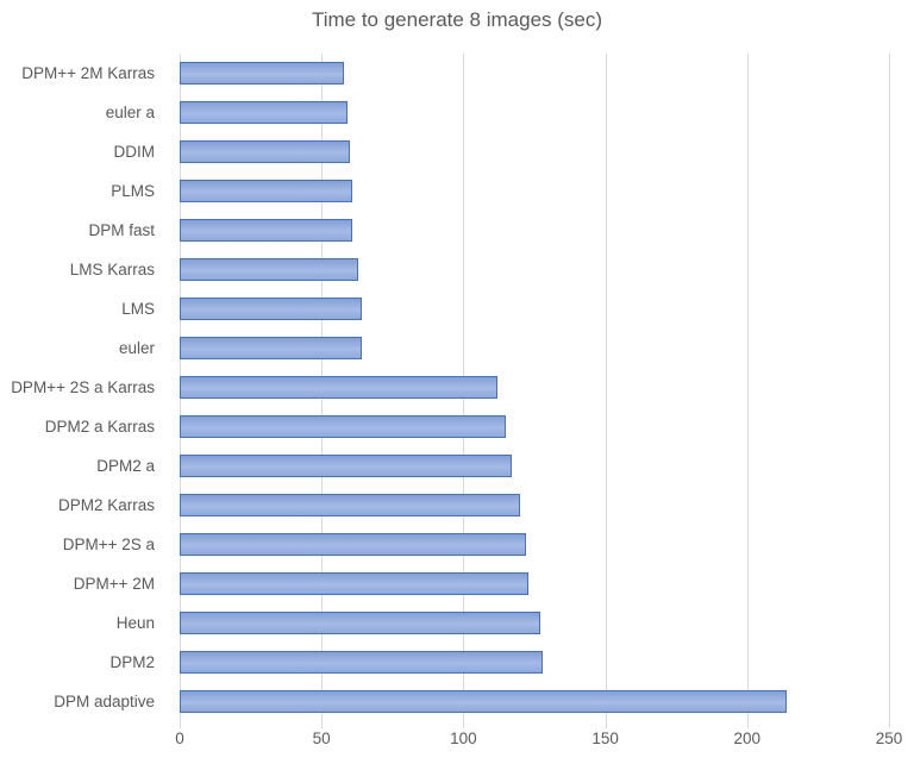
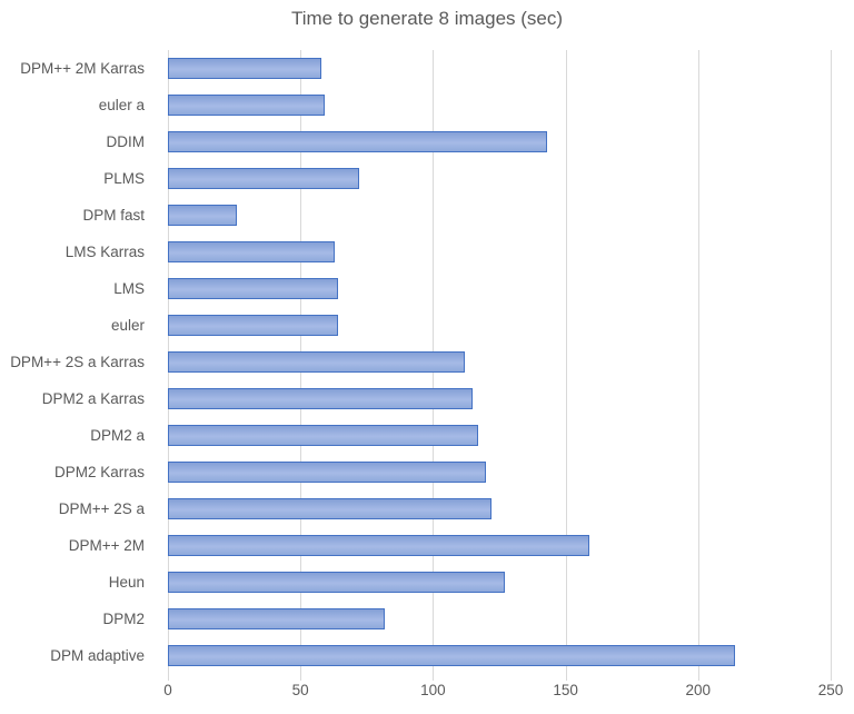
DDIM: 60 -> 143
PLMS: 61 -> 72
DPM fast: 61 -> 26
DPM++ 2M: 123 -> 159
DPM2: 128 -> 82
